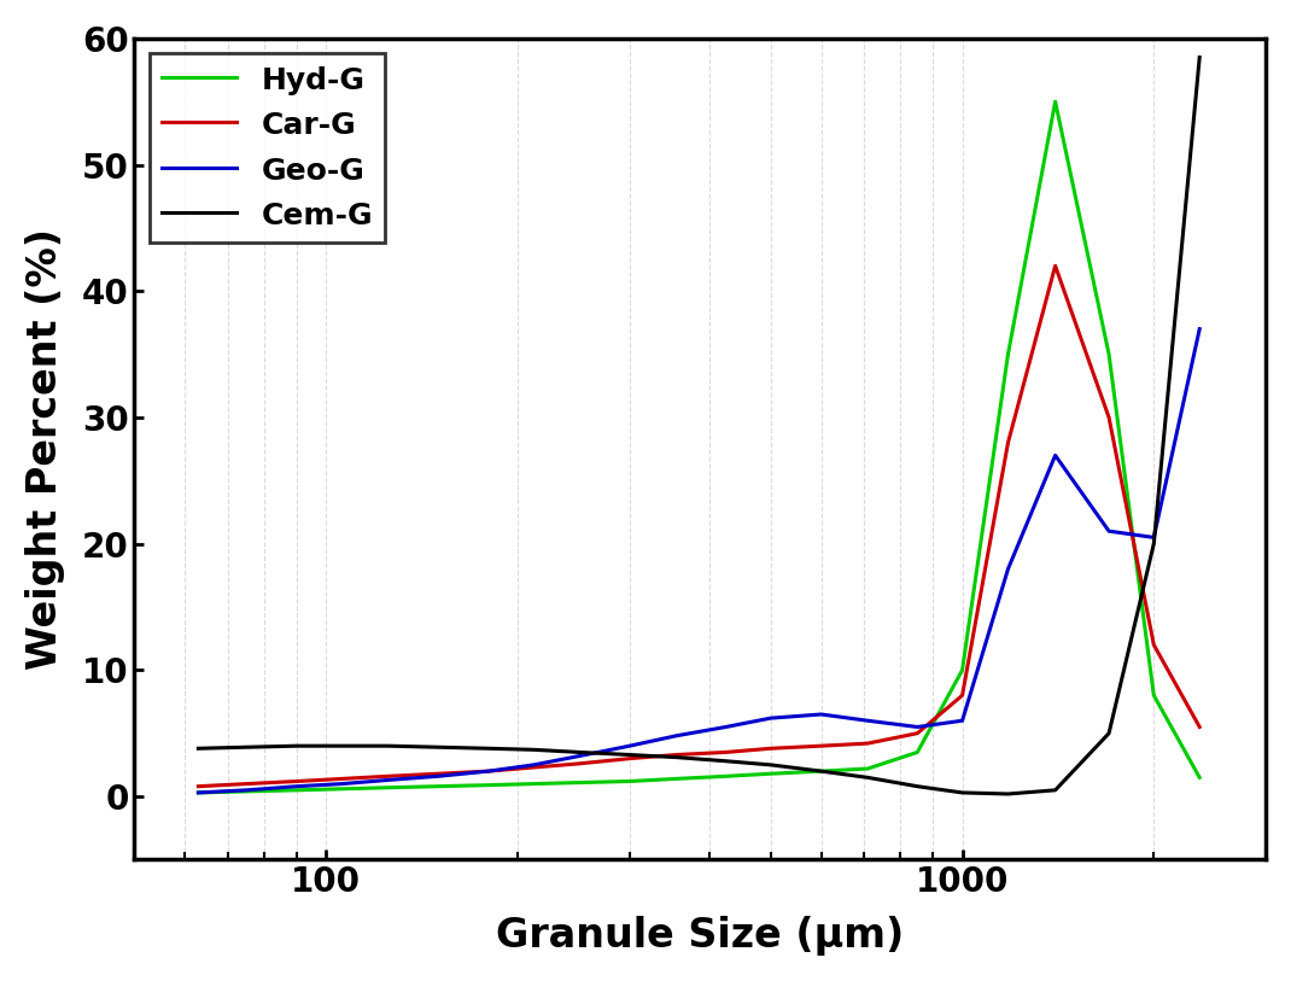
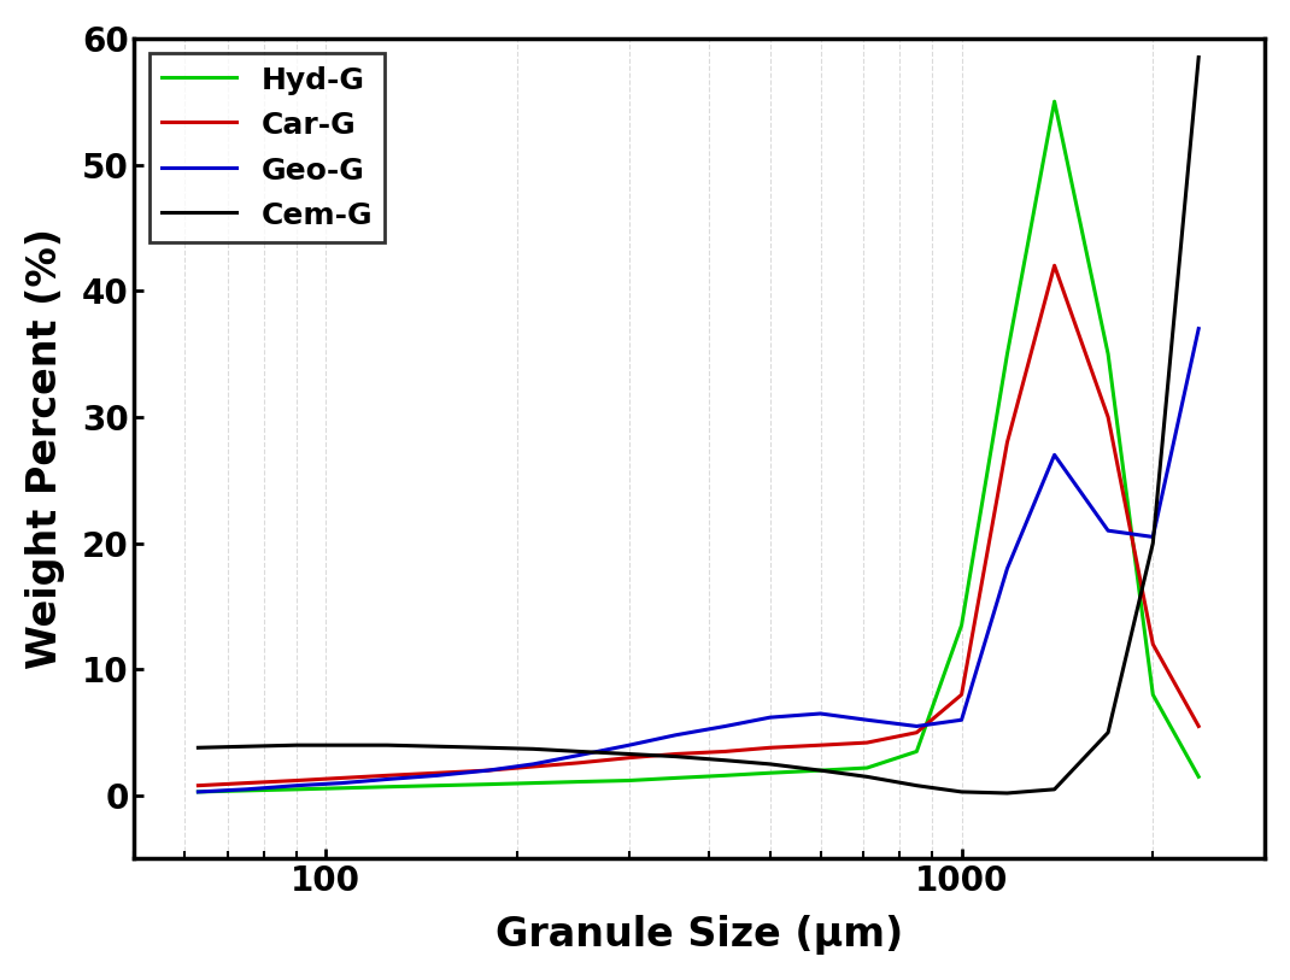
Hyd-G/1000: 10.0 -> 13.5
